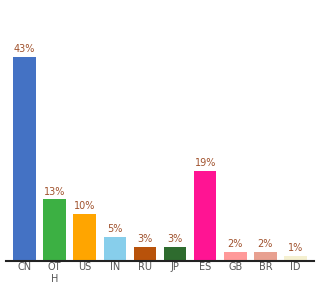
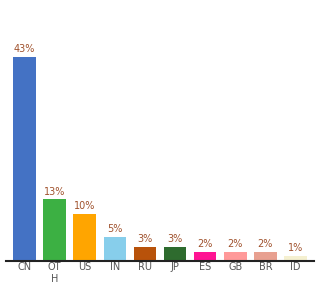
ES: 19% -> 2%
